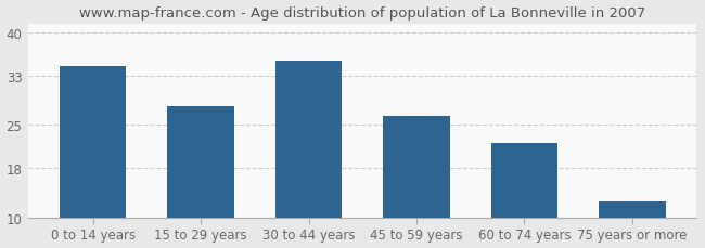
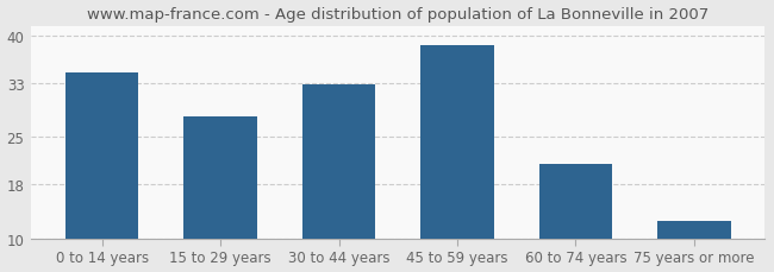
30 to 44 years: 35.5 -> 32.8
45 to 59 years: 26.5 -> 38.6
60 to 74 years: 22.0 -> 21.0
